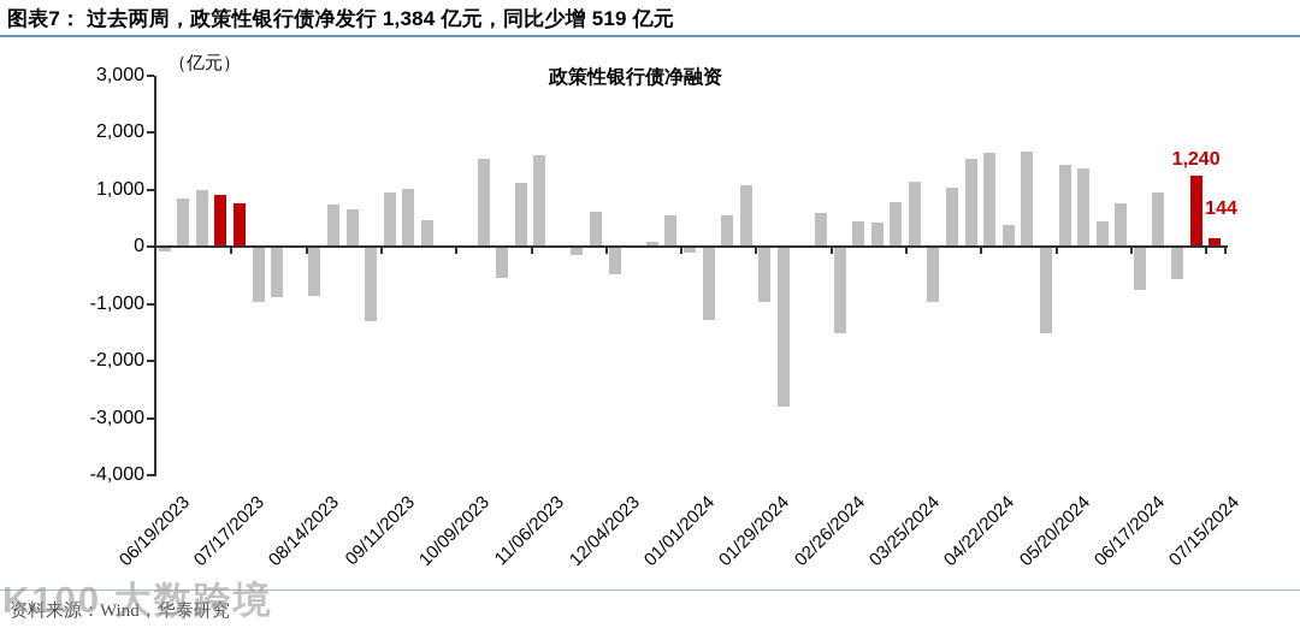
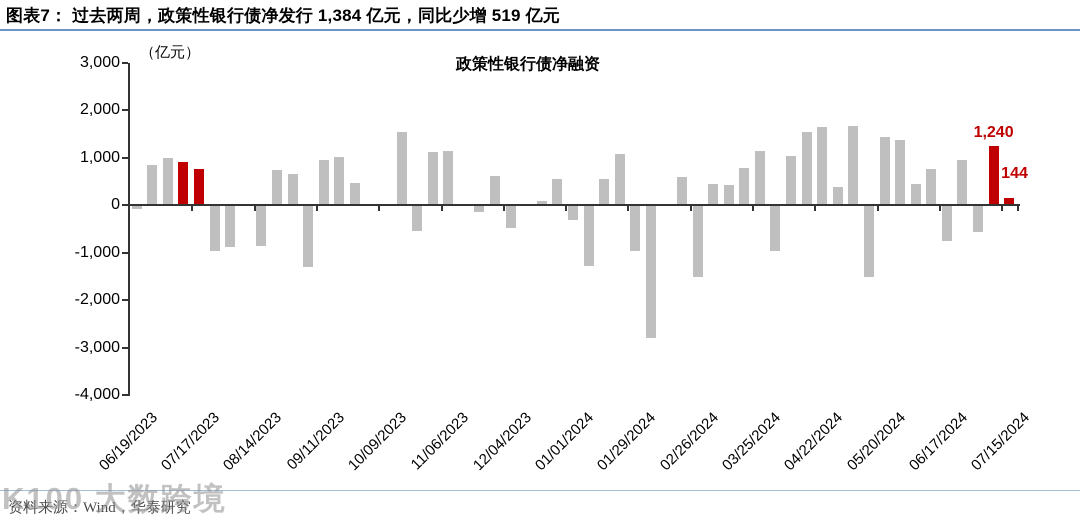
11/06/2023: 1600 -> 1100
01/01/2024: -100 -> -300
